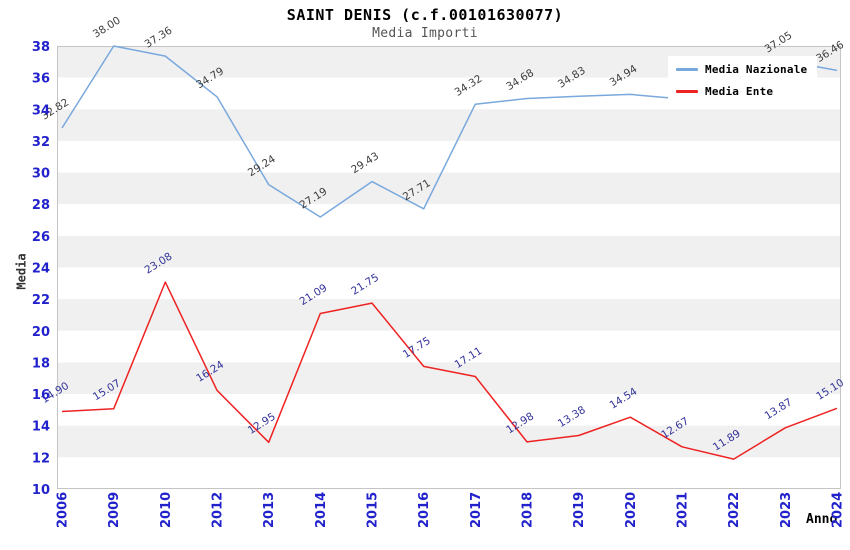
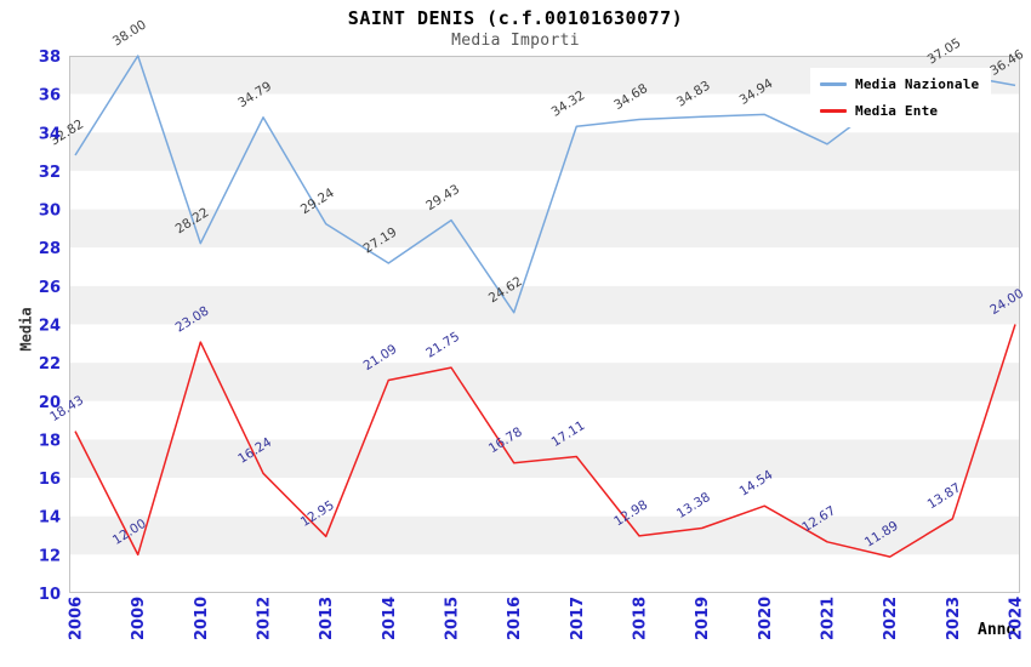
Media Ente/2006: 14.90 -> 18.43
Media Ente/2009: 15.07 -> 12.00
Media Nazionale/2010: 37.36 -> 28.22
Media Nazionale/2016: 27.71 -> 24.62
Media Ente/2016: 17.75 -> 16.78
Media Nazionale/2021: 34.6 -> 33.4
Media Ente/2024: 15.10 -> 24.00
